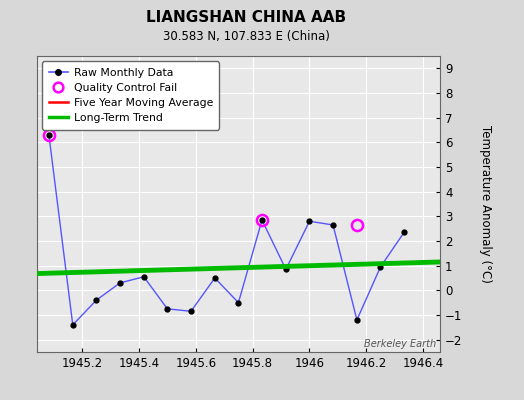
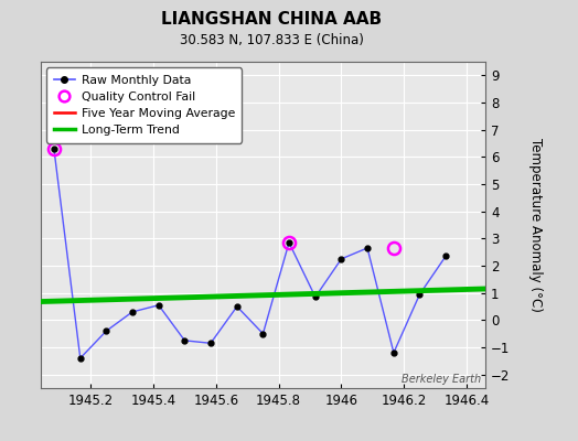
Raw Monthly Data/1946: 2.80 -> 2.25
